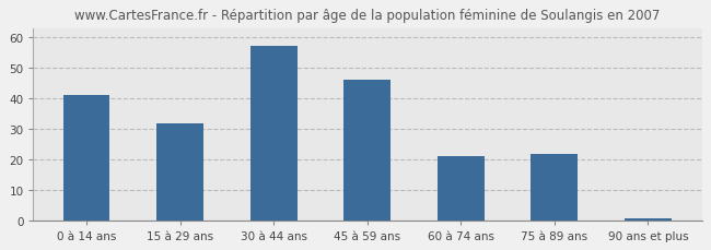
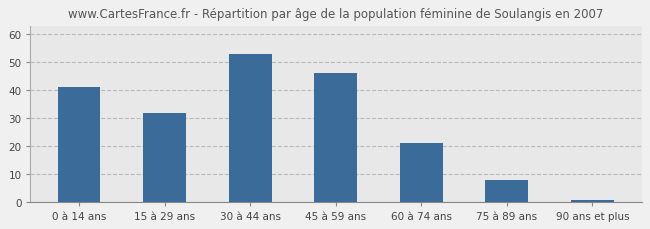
30 à 44 ans: 57 -> 53
75 à 89 ans: 22 -> 8
